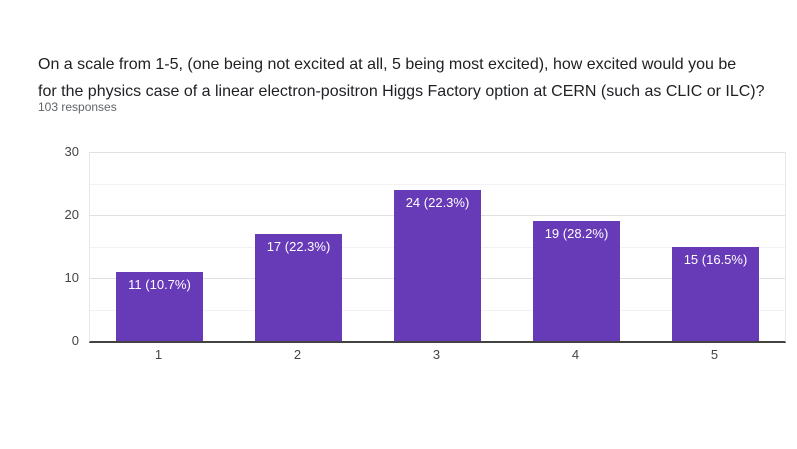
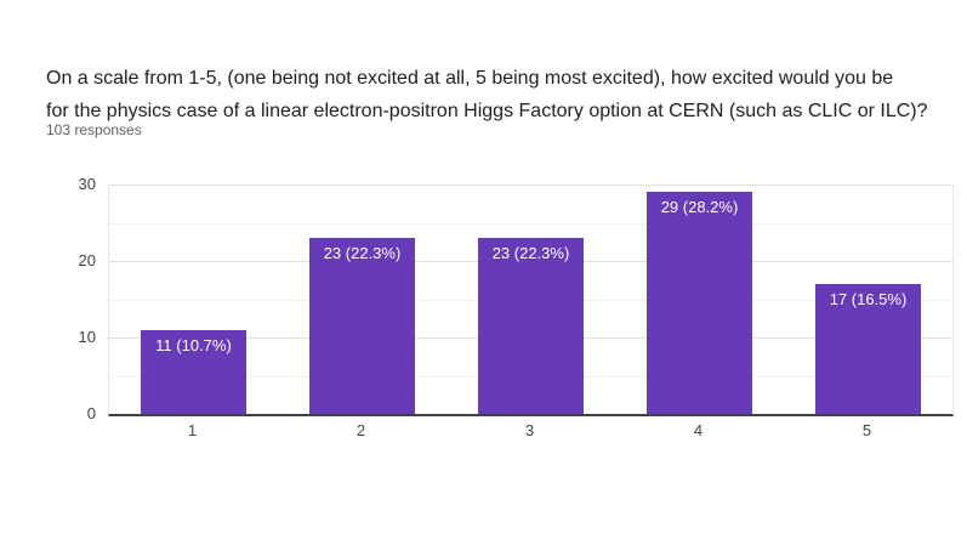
2: 17 -> 23
3: 24 -> 23
4: 19 -> 29
5: 15 -> 17
